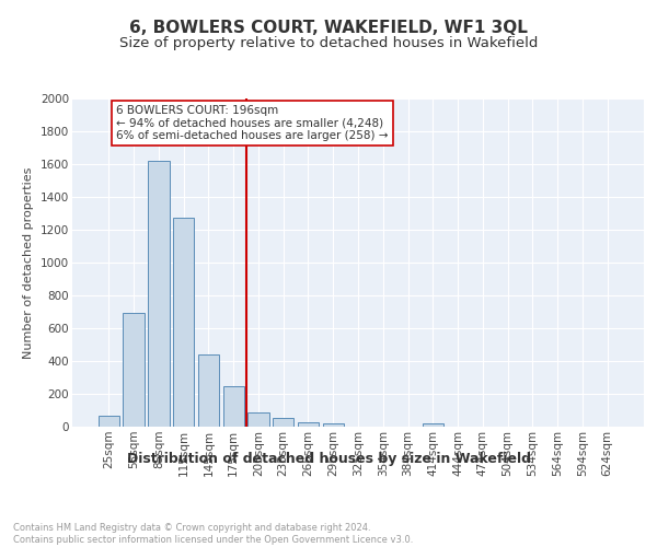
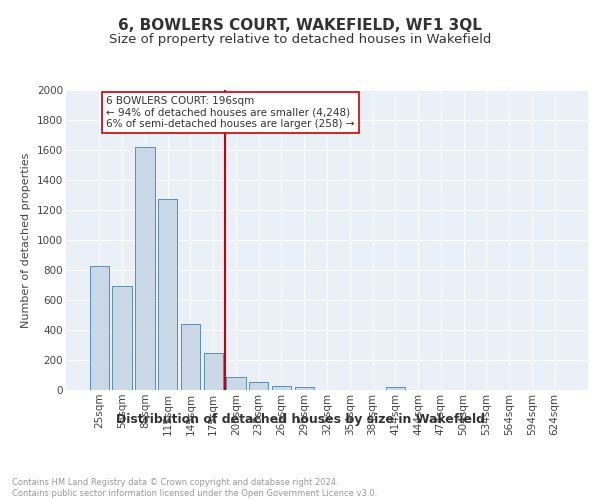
25sqm: 70 -> 830
